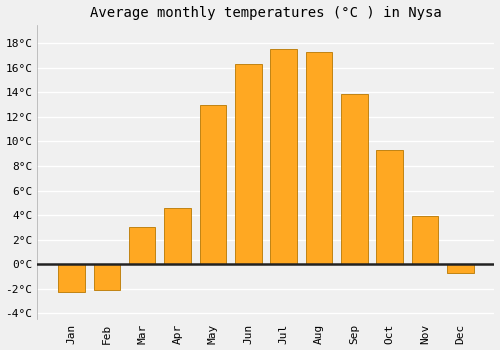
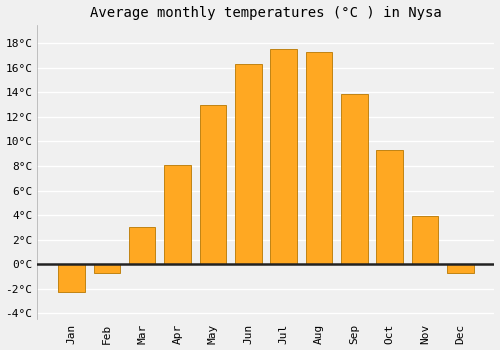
Feb: -2.1°C -> -0.7°C
Apr: 4.6°C -> 8.1°C
